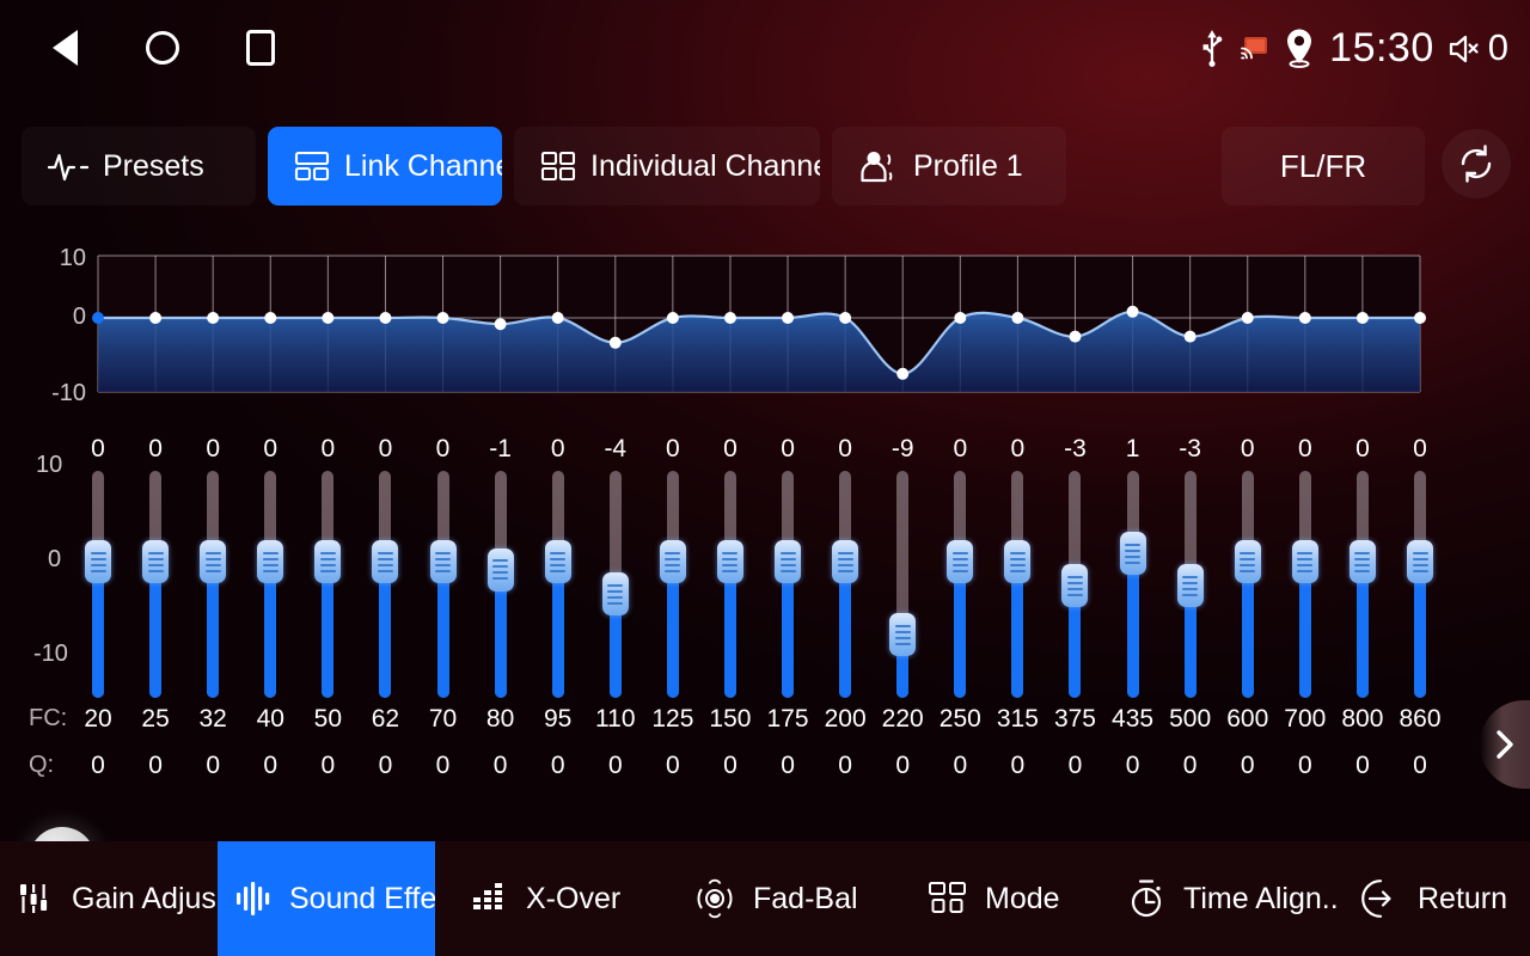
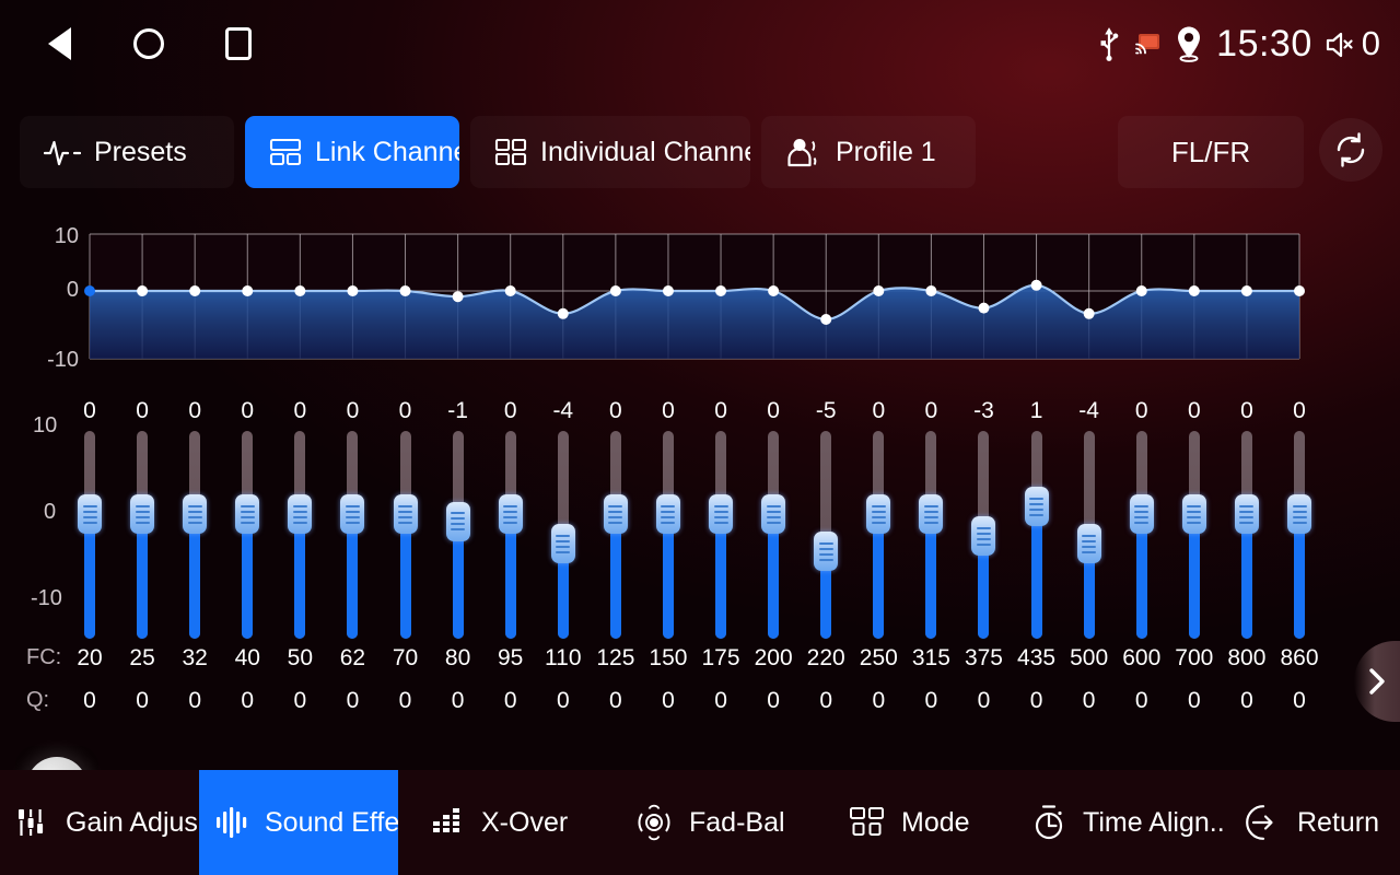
220: -9 -> -5
500: -3 -> -4
